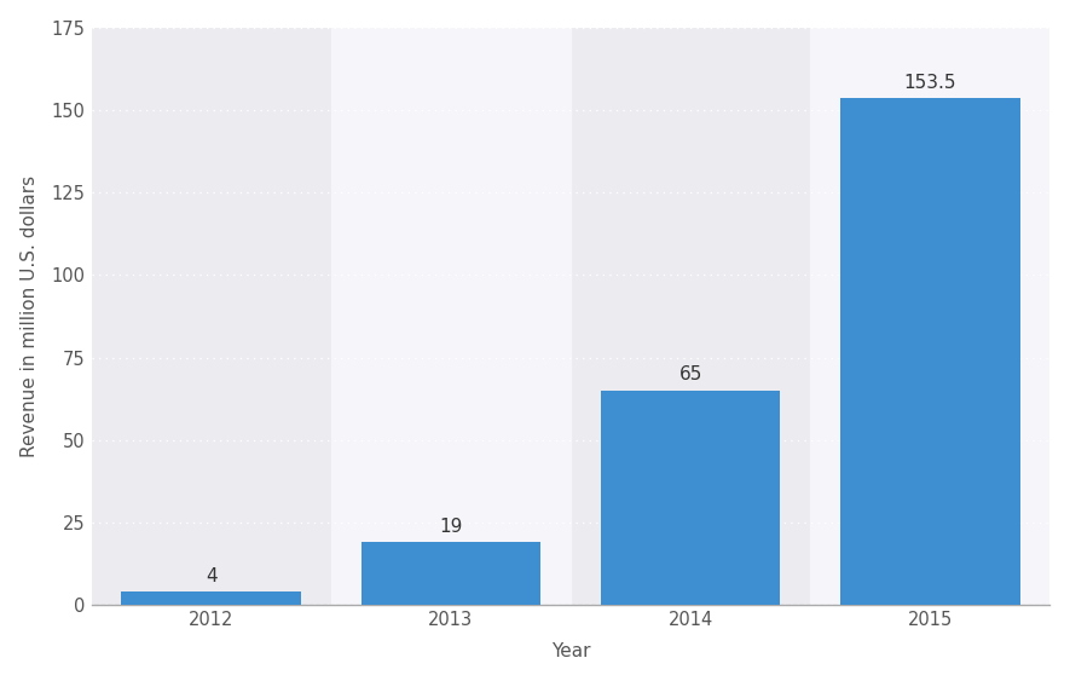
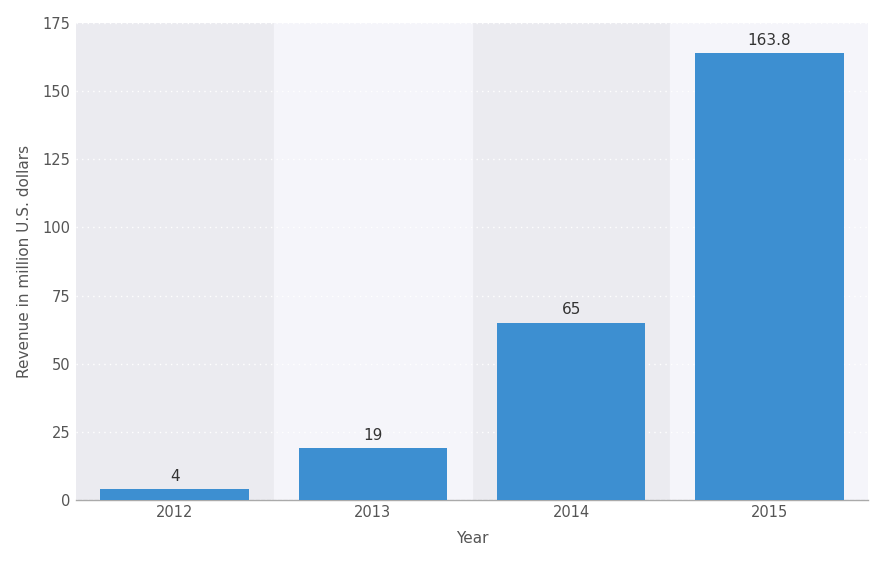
2015: 153.5 -> 163.8
